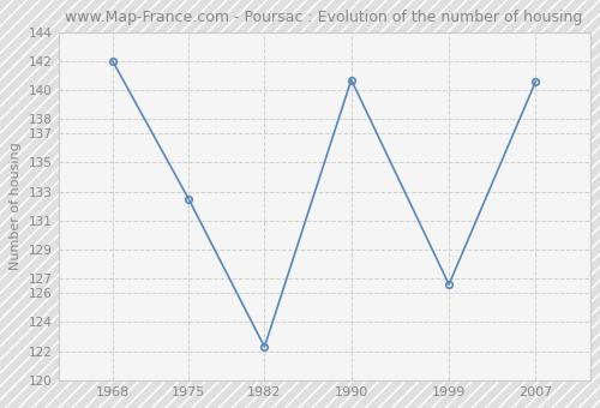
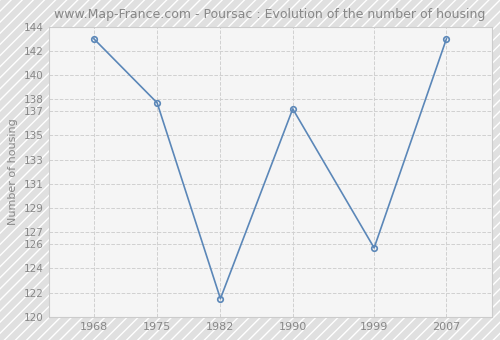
1968: 142.0 -> 143.0
1975: 132.5 -> 137.7
1982: 122.3 -> 121.5
1990: 140.7 -> 137.2
1999: 126.6 -> 125.7
2007: 140.6 -> 143.0
